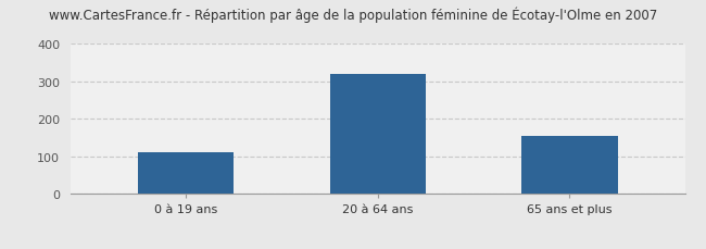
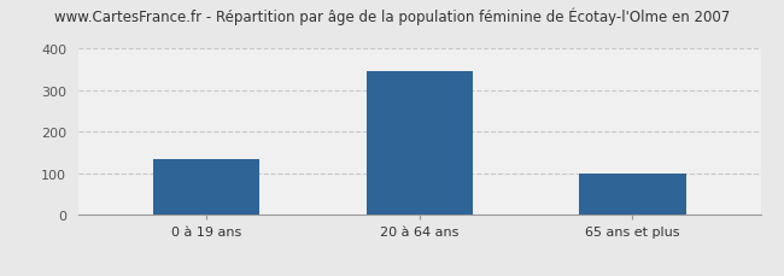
0 à 19 ans: 110 -> 135
20 à 64 ans: 320 -> 345
65 ans et plus: 155 -> 100
